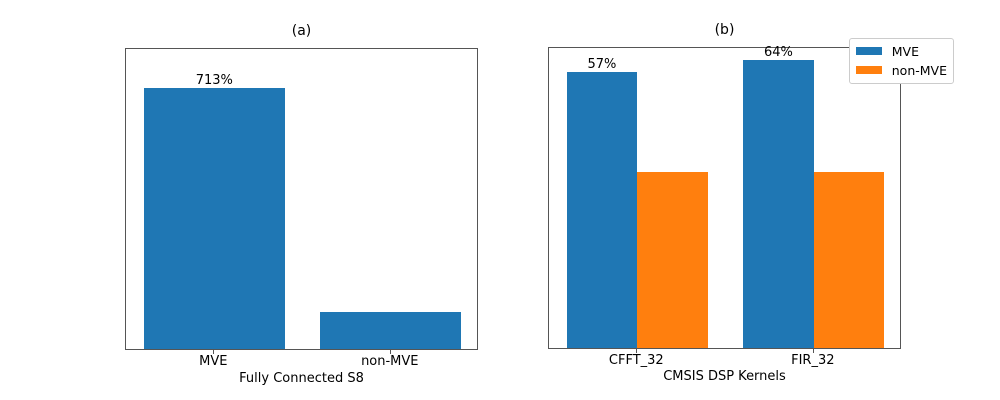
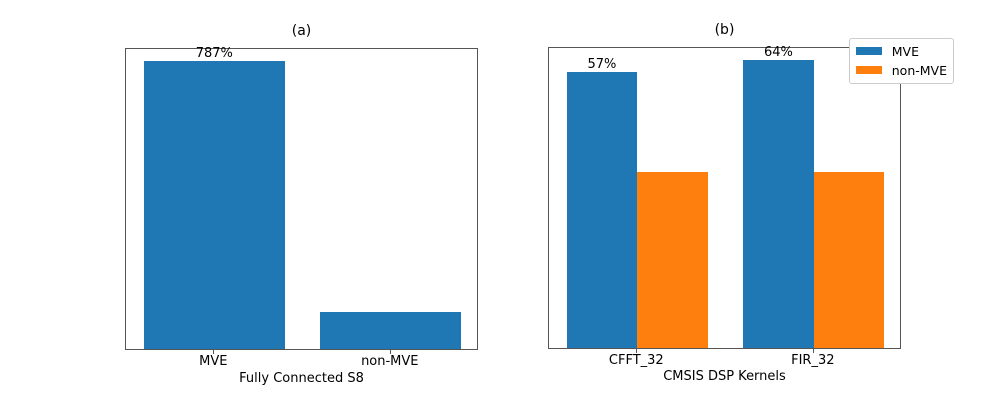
(a)/MVE: 713% -> 787%
